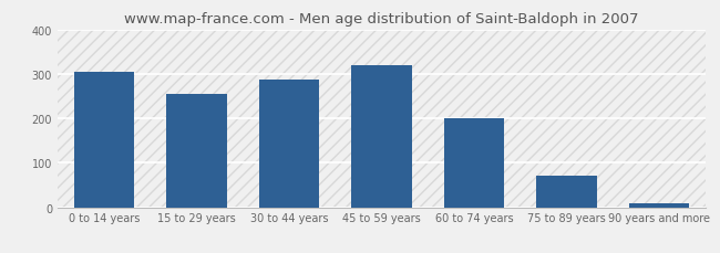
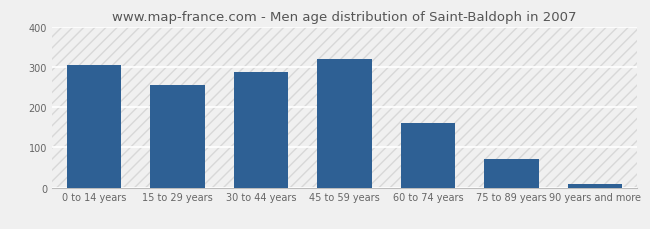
60 to 74 years: 200 -> 160
